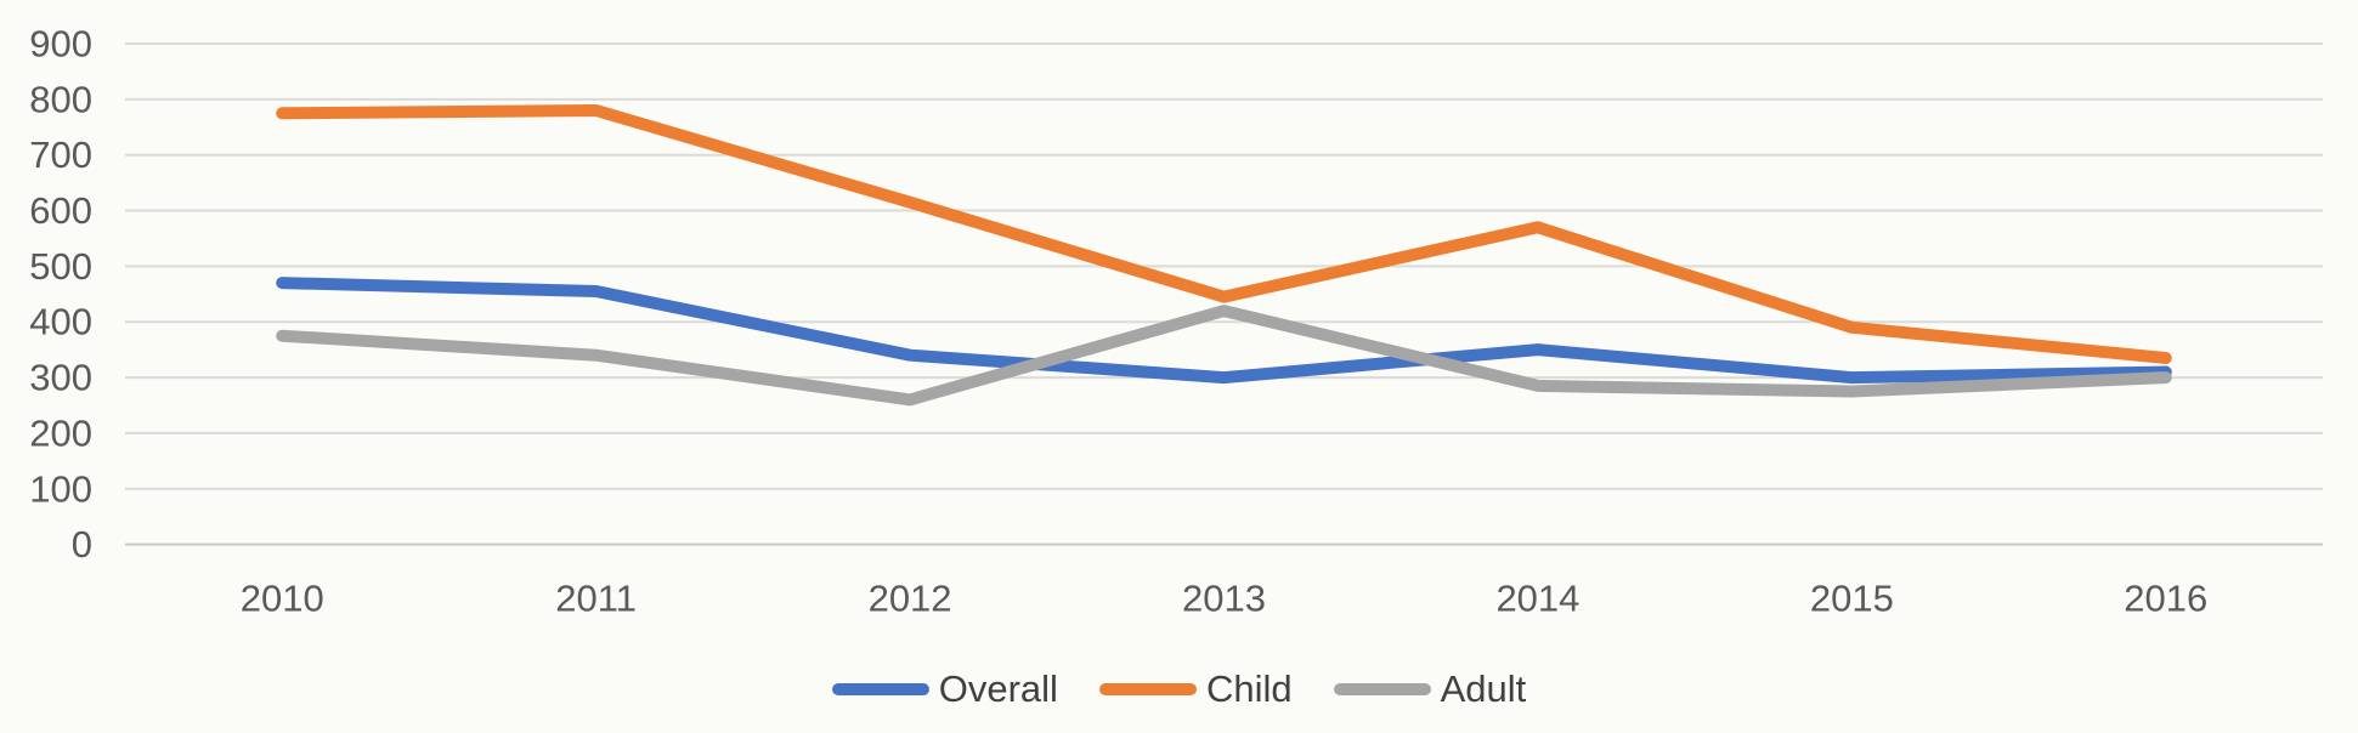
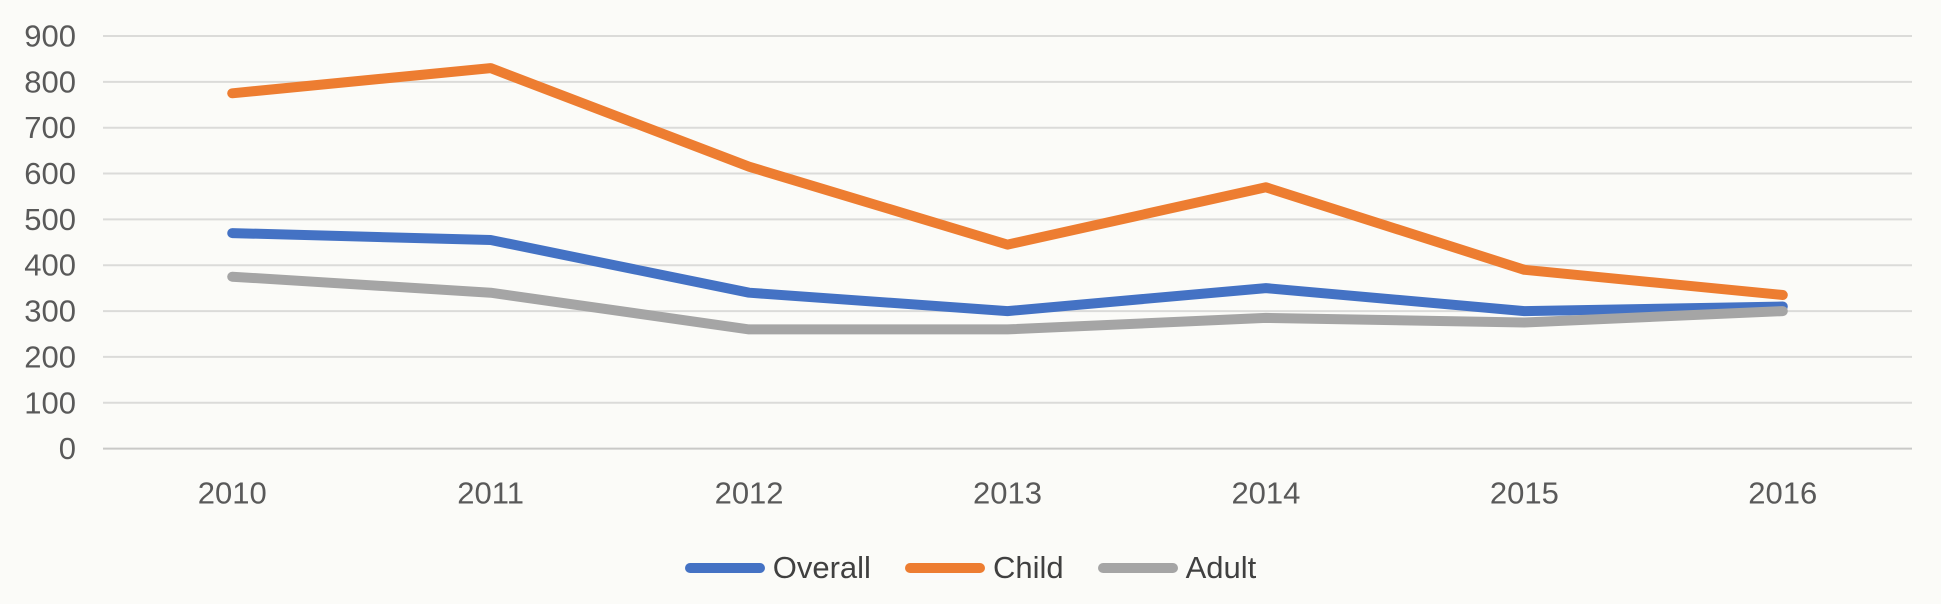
Child/2011: 780 -> 830
Adult/2013: 420 -> 260
